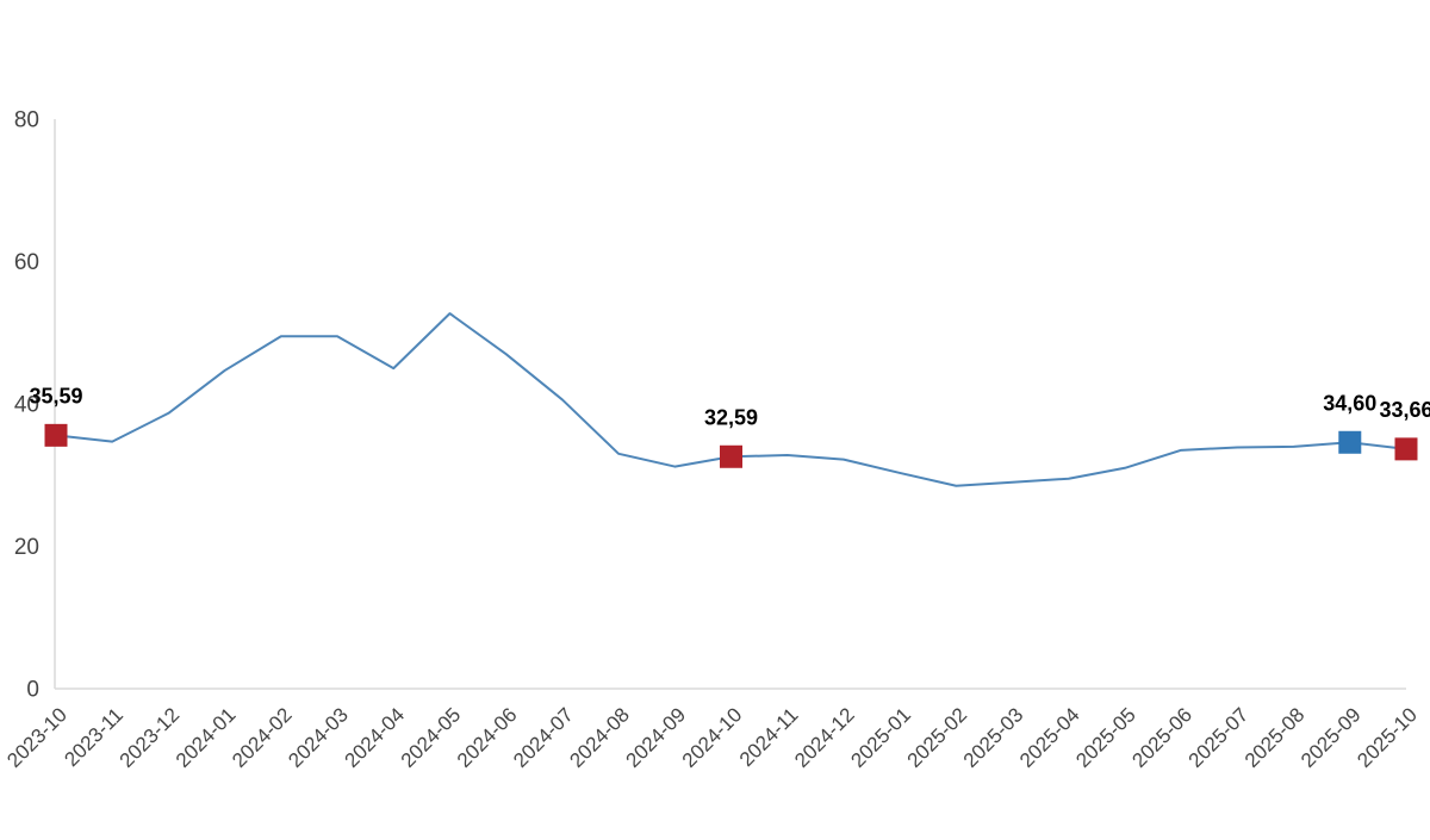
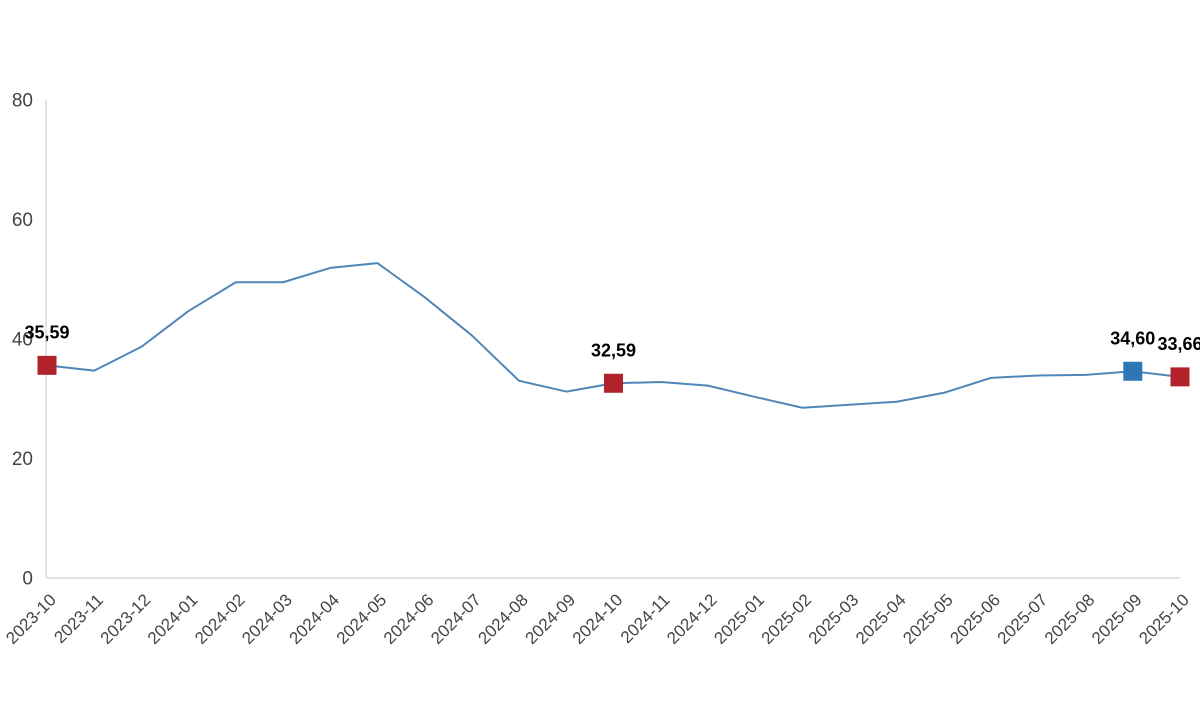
2024-04: 45 -> 52
